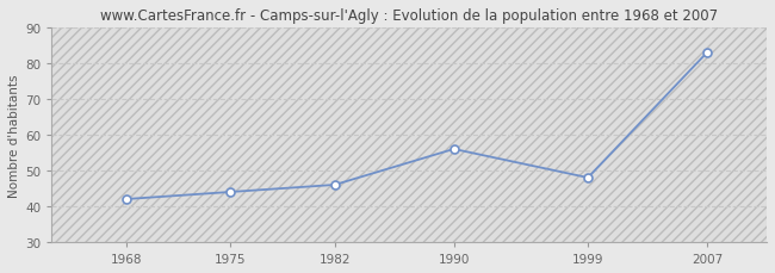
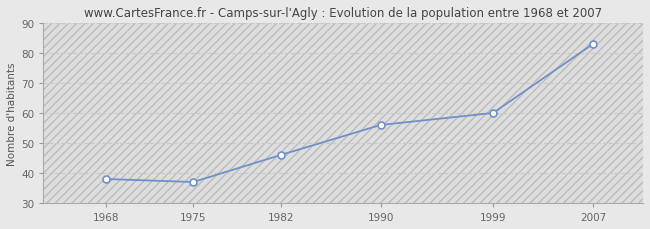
1968: 42 -> 38
1975: 44 -> 37
1999: 48 -> 60
